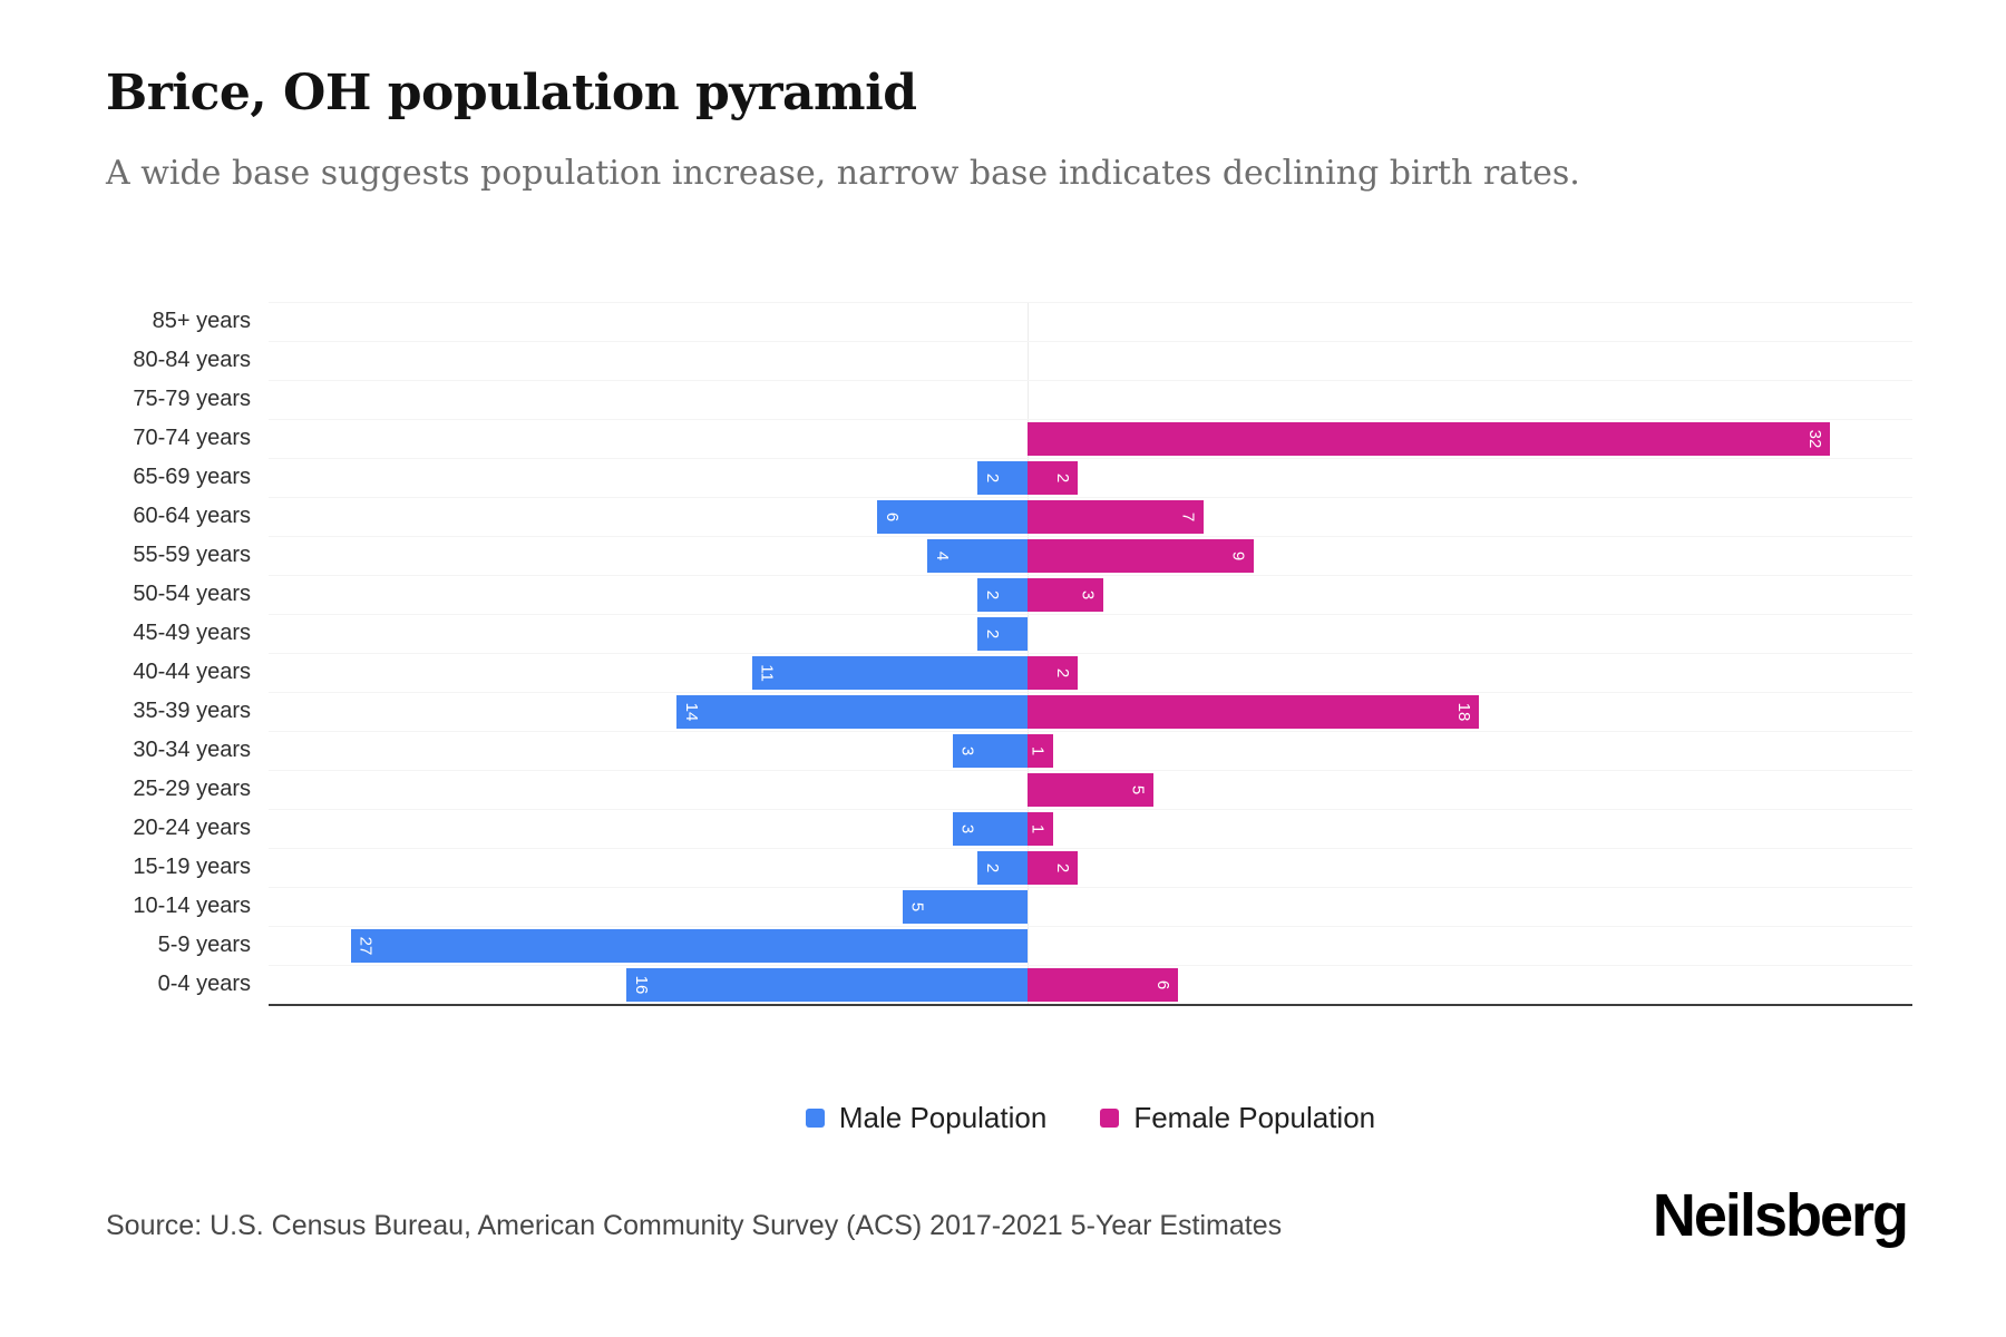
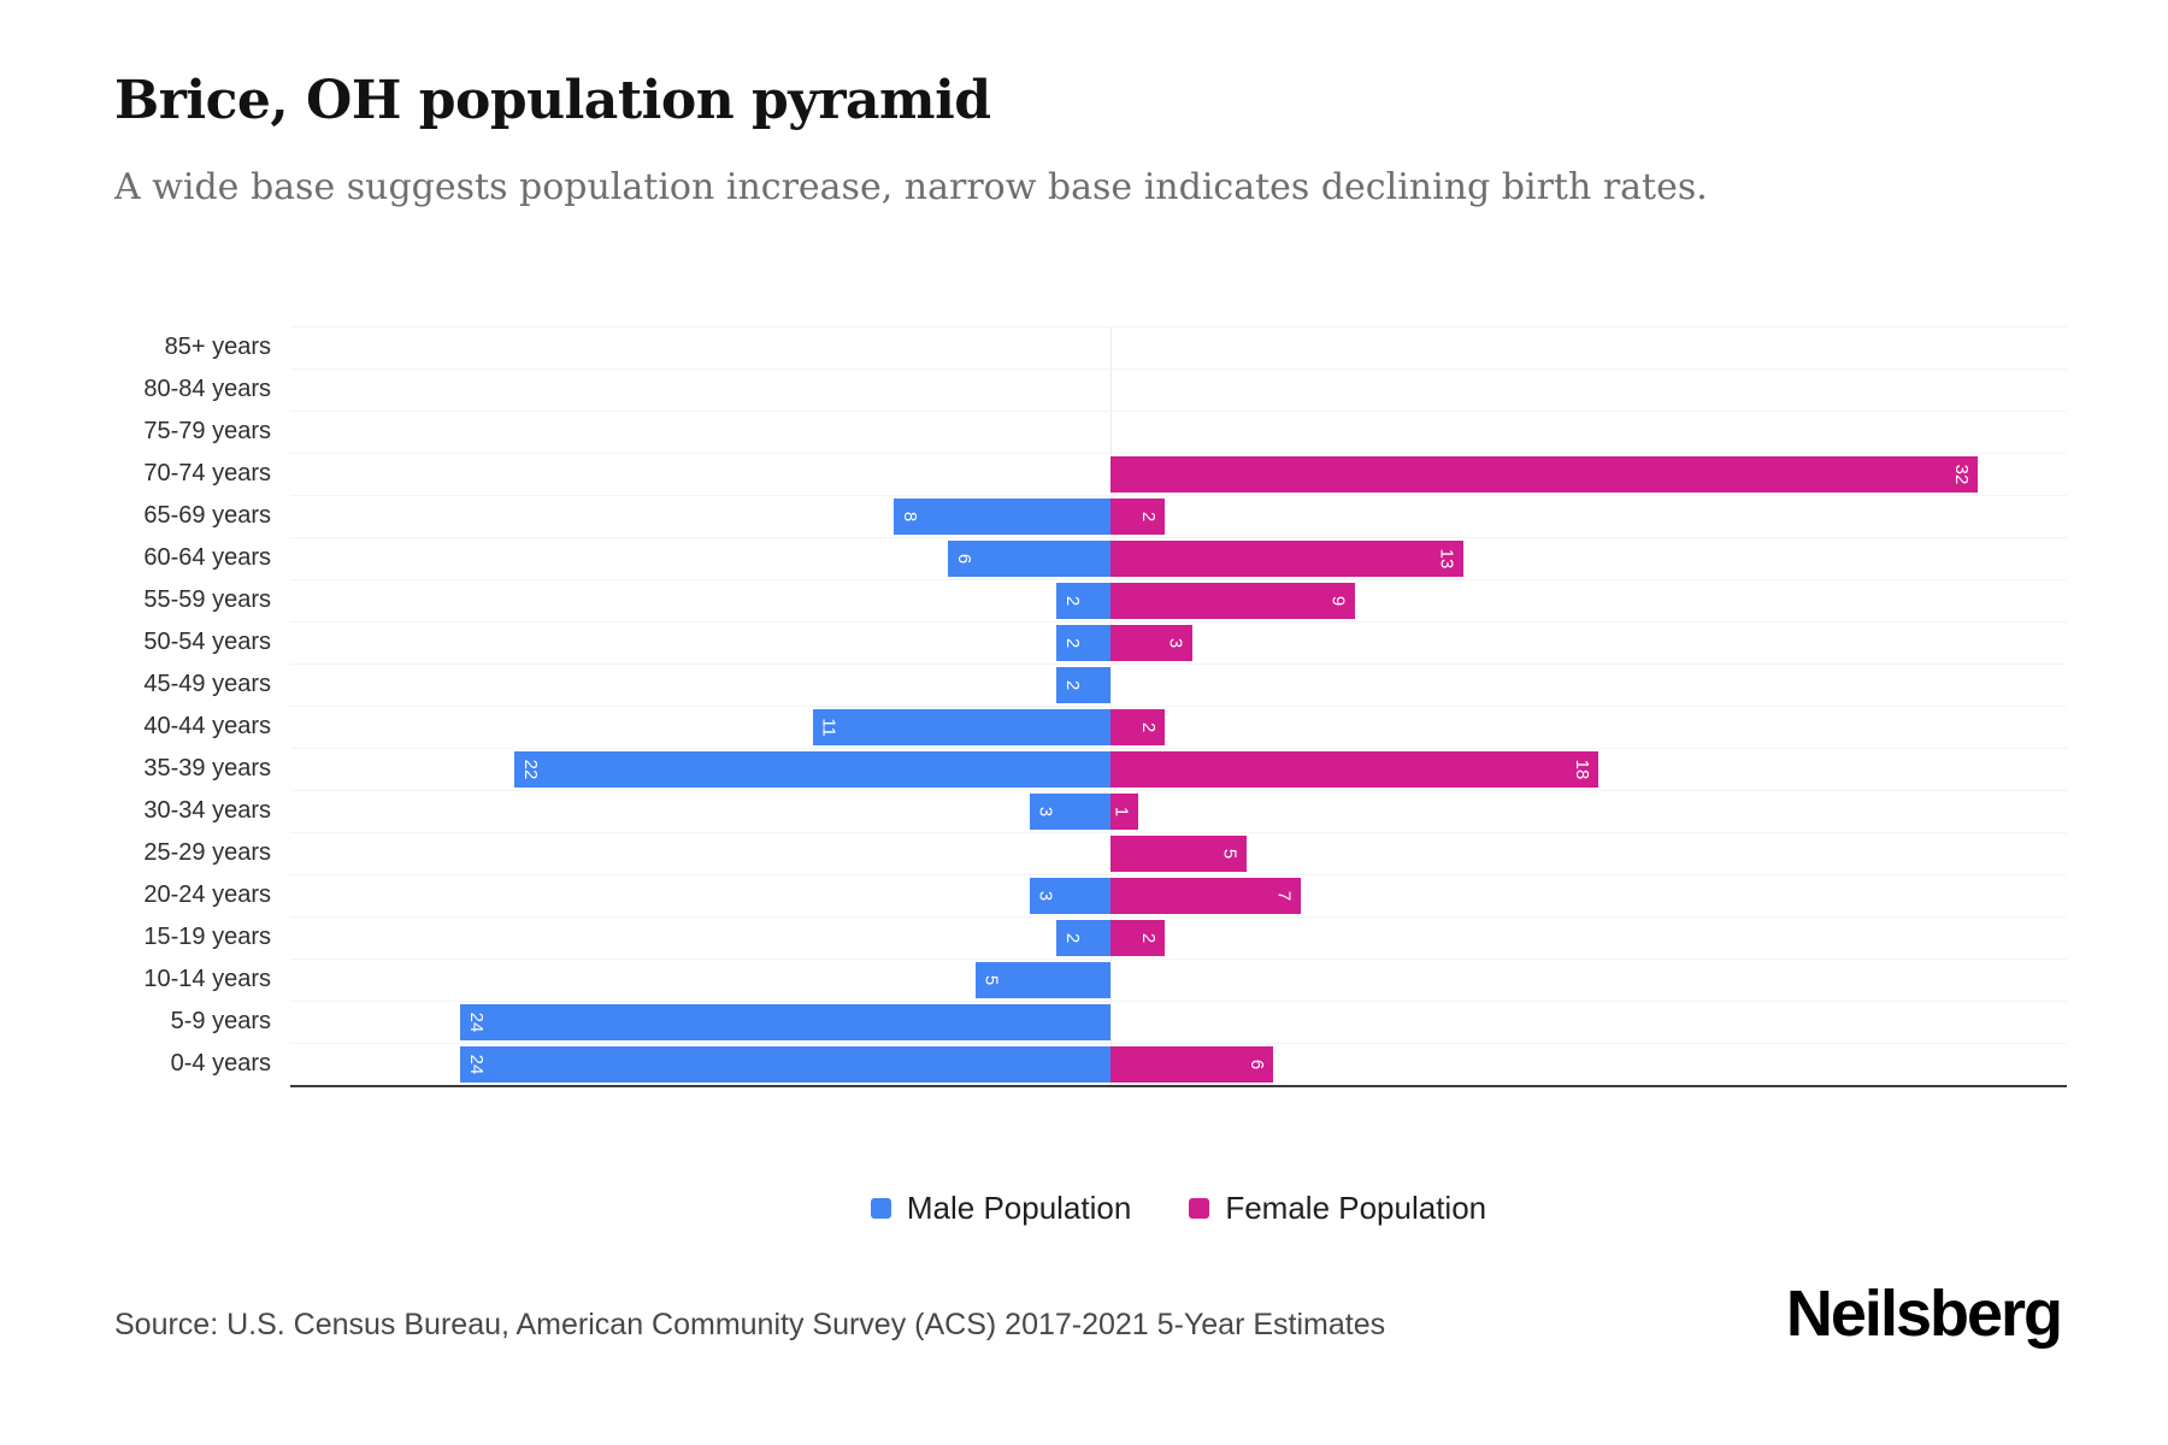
Male Population/65-69 years: 2 -> 8
Female Population/60-64 years: 7 -> 13
Male Population/55-59 years: 4 -> 2
Male Population/35-39 years: 14 -> 22
Female Population/20-24 years: 1 -> 7
Male Population/5-9 years: 27 -> 24
Male Population/0-4 years: 16 -> 24
